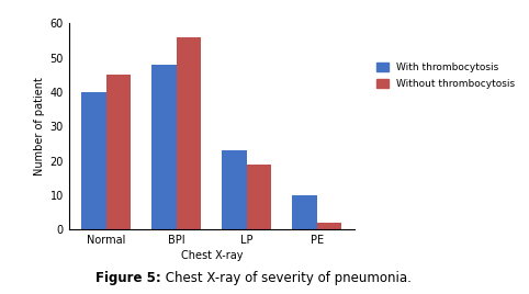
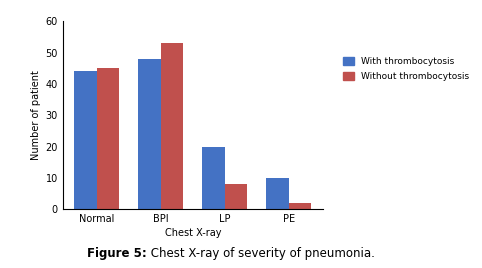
With thrombocytosis/Normal: 40 -> 44
Without thrombocytosis/BPI: 56 -> 53
With thrombocytosis/LP: 23 -> 20
Without thrombocytosis/LP: 19 -> 8
